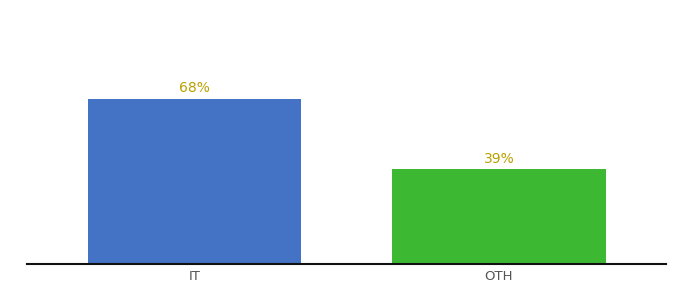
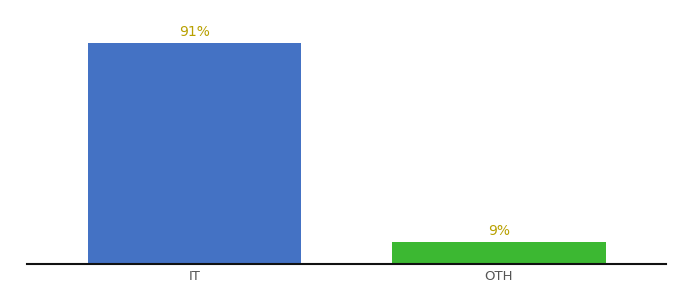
IT: 68% -> 91%
OTH: 39% -> 9%
